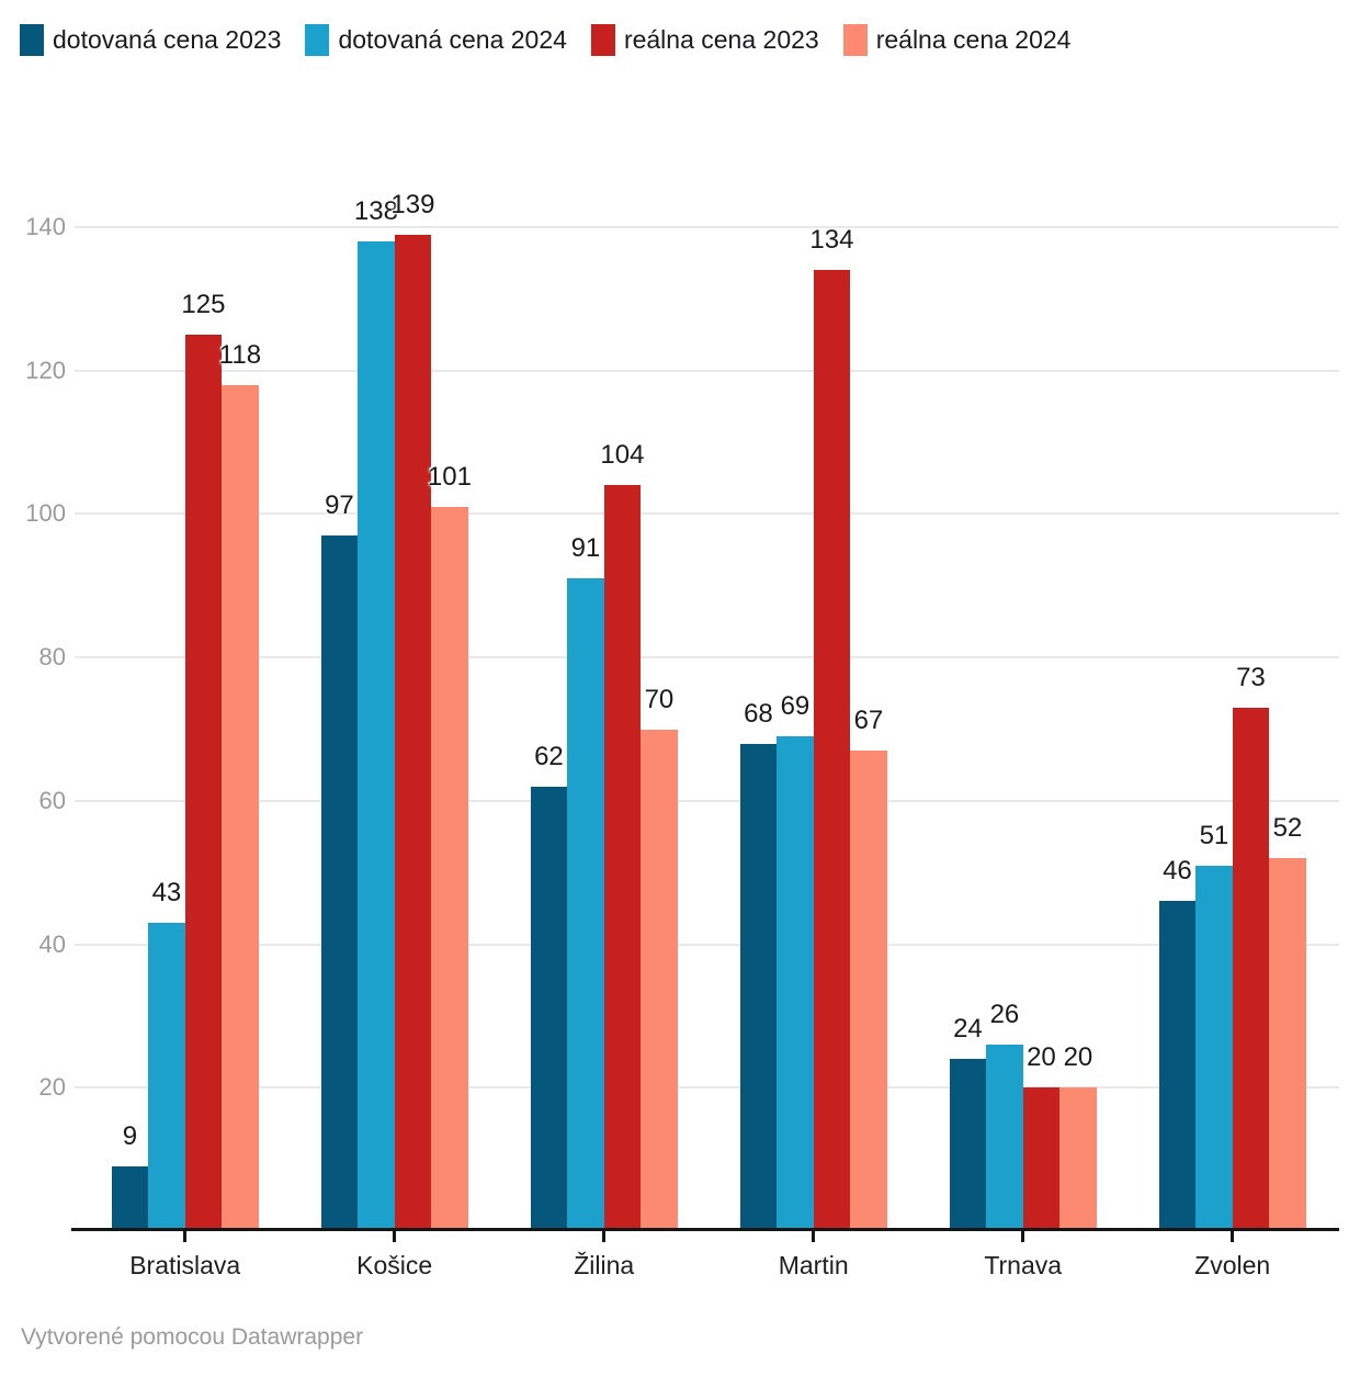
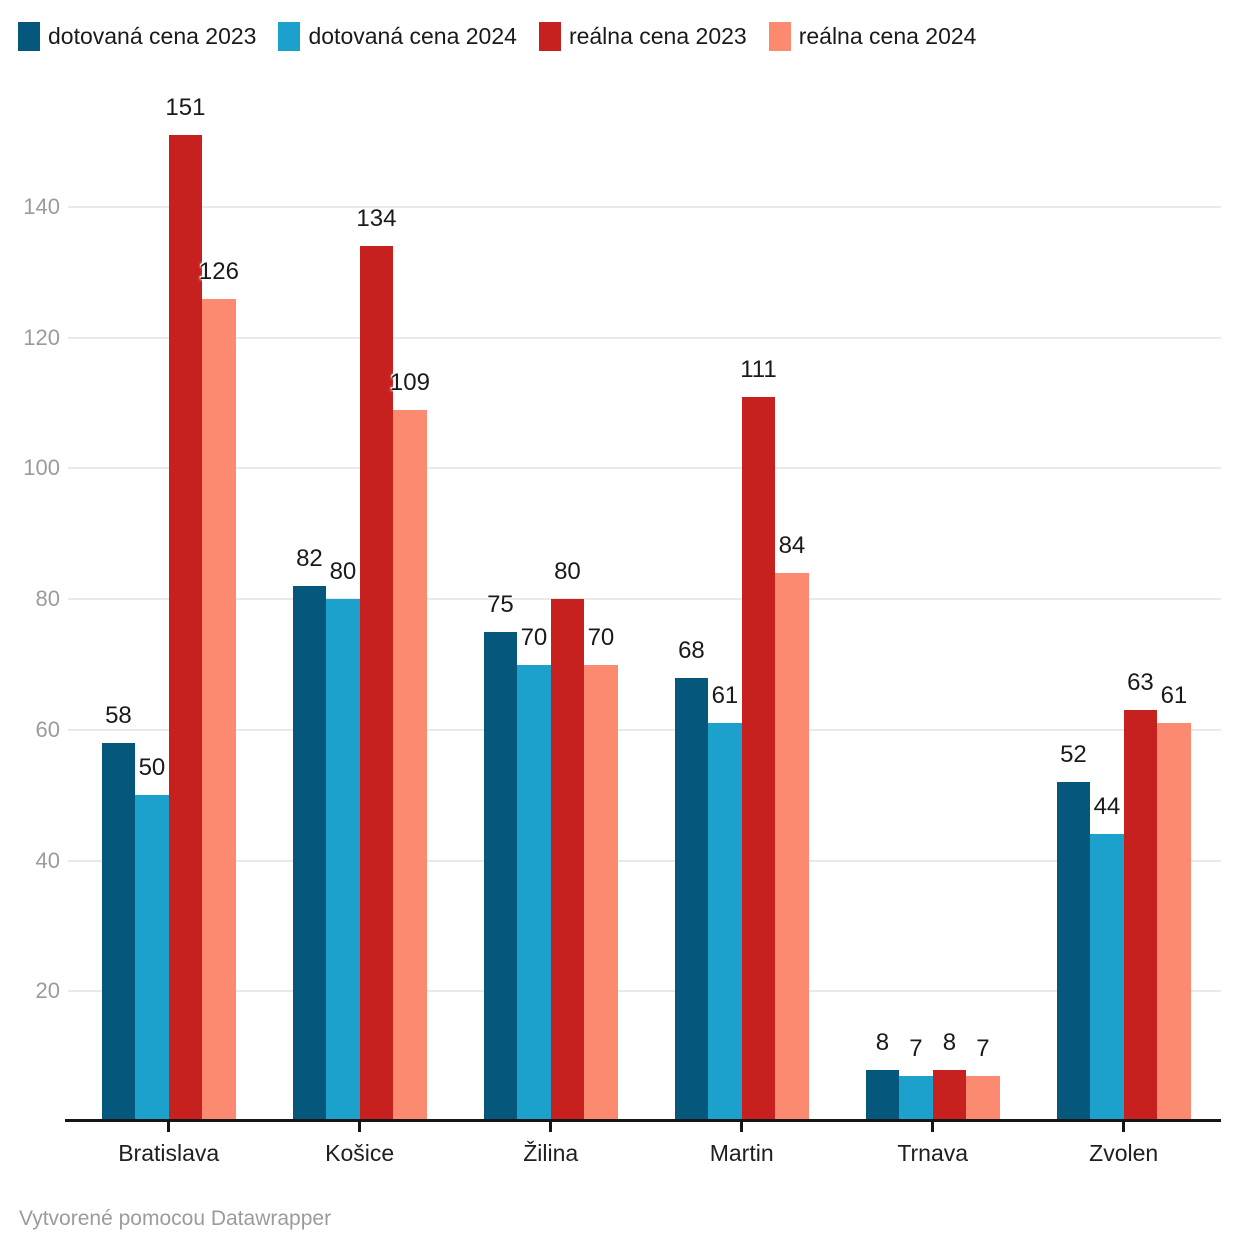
dotovaná cena 2023/Bratislava: 9 -> 58
dotovaná cena 2024/Bratislava: 43 -> 50
reálna cena 2023/Bratislava: 125 -> 151
reálna cena 2024/Bratislava: 118 -> 126
dotovaná cena 2023/Košice: 97 -> 82
dotovaná cena 2024/Košice: 138 -> 80
reálna cena 2023/Košice: 139 -> 134
reálna cena 2024/Košice: 101 -> 109
dotovaná cena 2023/Žilina: 62 -> 75
dotovaná cena 2024/Žilina: 91 -> 70
reálna cena 2023/Žilina: 104 -> 80
dotovaná cena 2024/Martin: 69 -> 61
reálna cena 2023/Martin: 134 -> 111
reálna cena 2024/Martin: 67 -> 84
dotovaná cena 2023/Trnava: 24 -> 8
dotovaná cena 2024/Trnava: 26 -> 7
reálna cena 2023/Trnava: 20 -> 8
reálna cena 2024/Trnava: 20 -> 7
dotovaná cena 2023/Zvolen: 46 -> 52
dotovaná cena 2024/Zvolen: 51 -> 44
reálna cena 2023/Zvolen: 73 -> 63
reálna cena 2024/Zvolen: 52 -> 61
